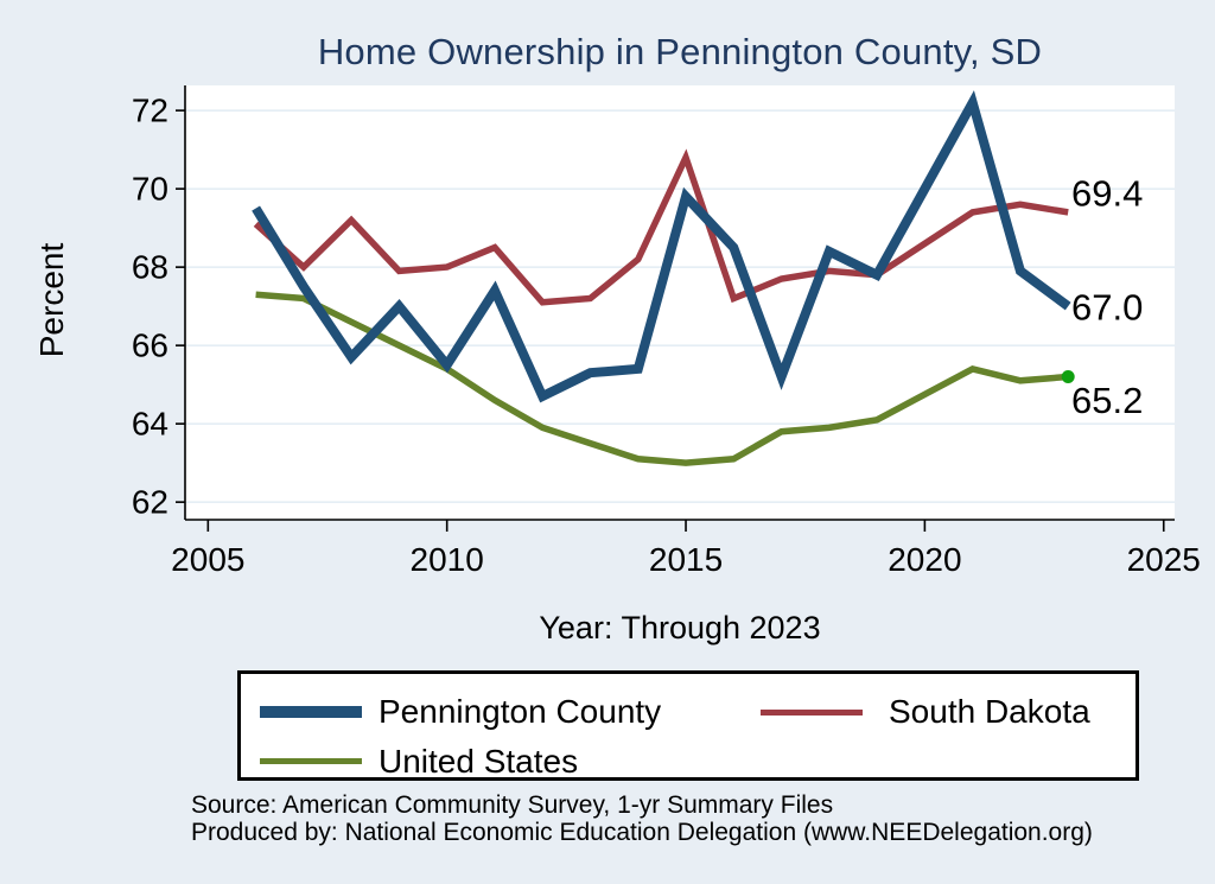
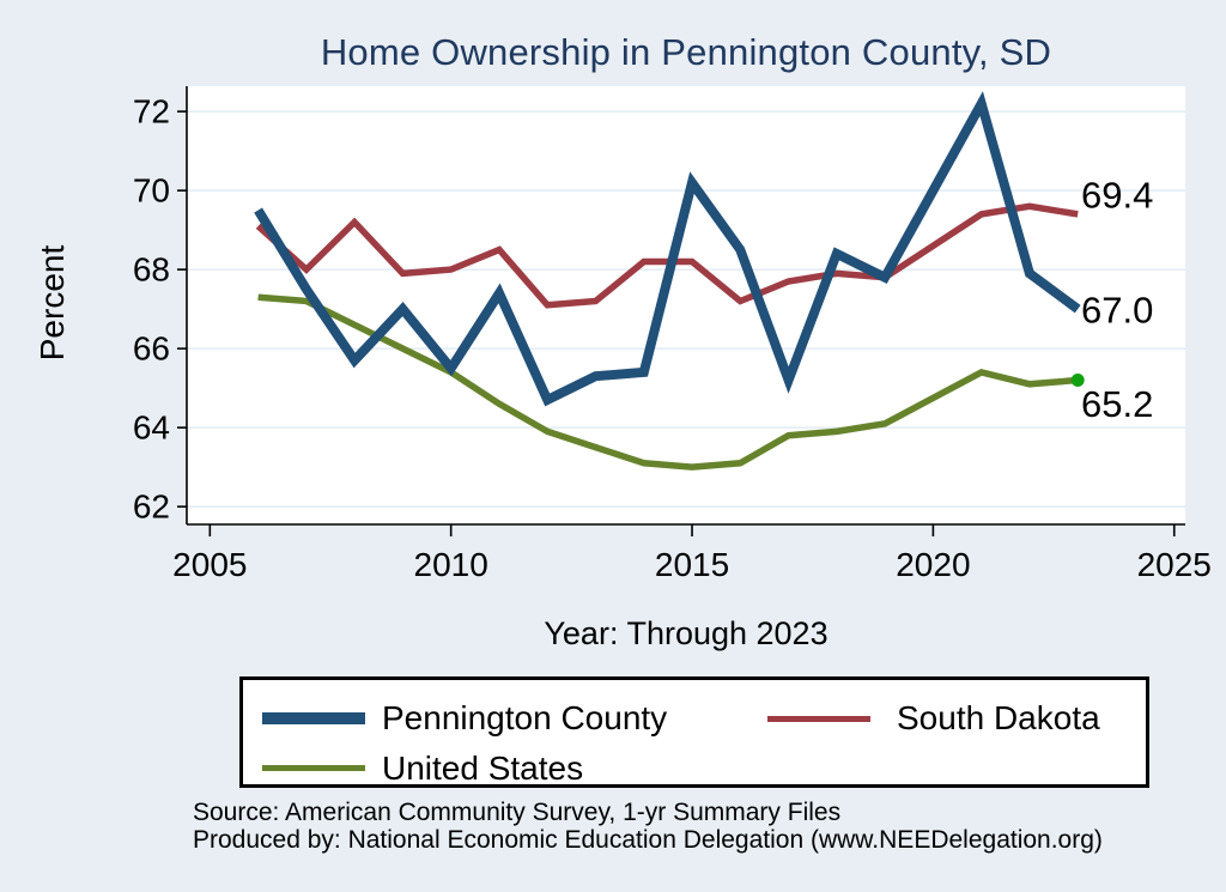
South Dakota/2015: 70.8 -> 68.2
Pennington County/2015: 69.8 -> 70.2
